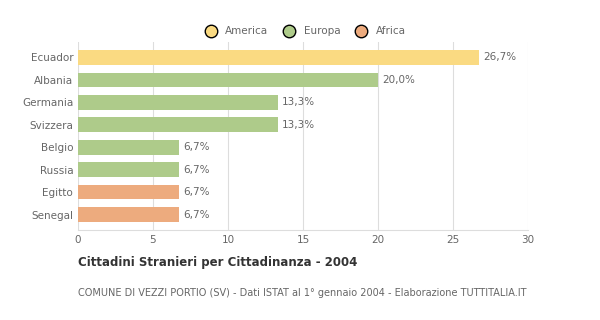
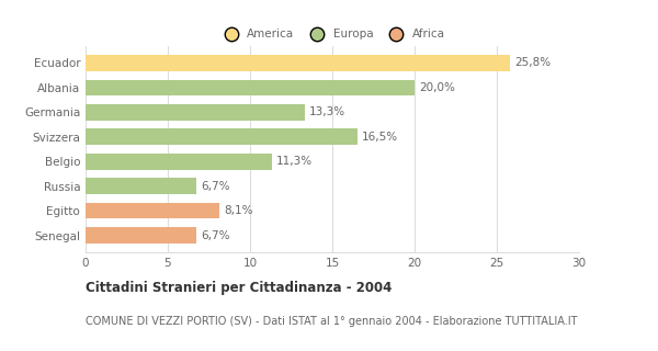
Ecuador: 26,7% -> 25,8%
Svizzera: 13,3% -> 16,5%
Belgio: 6,7% -> 11,3%
Egitto: 6,7% -> 8,1%
